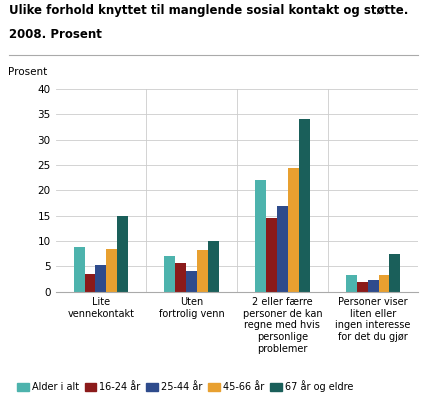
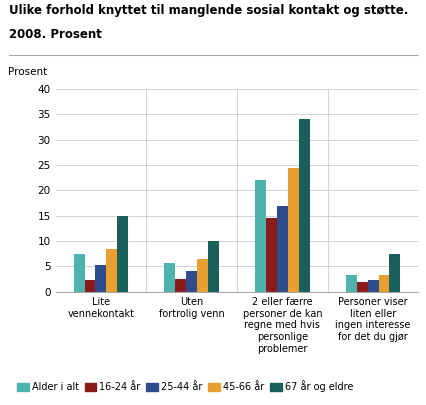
Alder i alt/Lite vennekontakt: 8.8 -> 7.5
16-24 år/Lite vennekontakt: 3.4 -> 2.2
Alder i alt/Uten fortrolig venn: 7.0 -> 5.7
16-24 år/Uten fortrolig venn: 5.6 -> 2.5
45-66 år/Uten fortrolig venn: 8.2 -> 6.4
